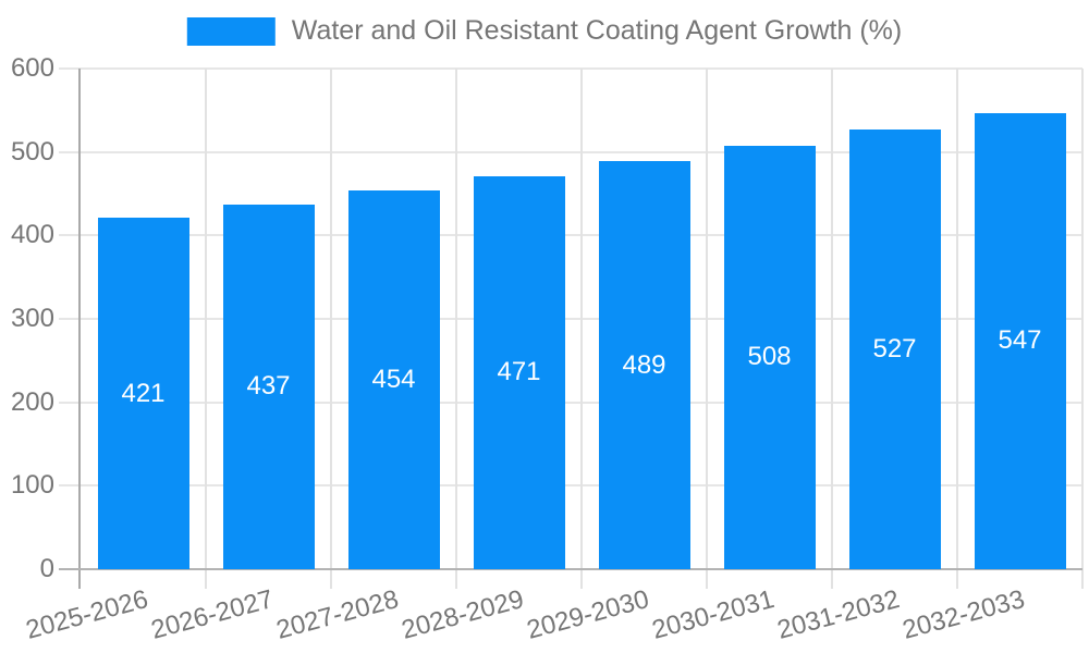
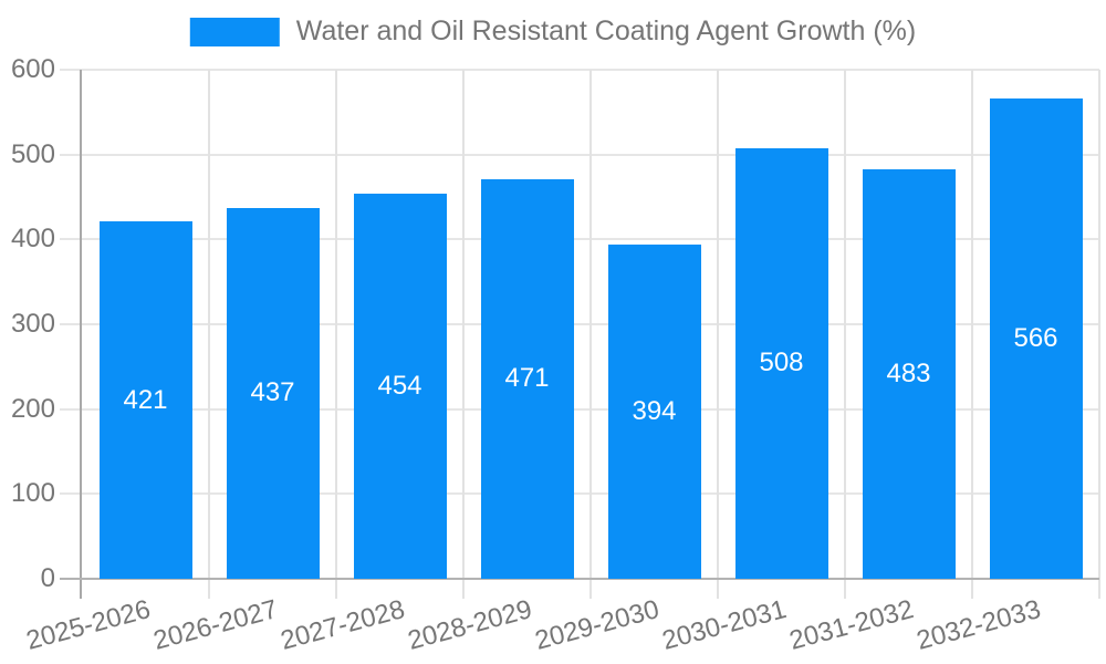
2029-2030: 489 -> 394
2031-2032: 527 -> 483
2032-2033: 547 -> 566
